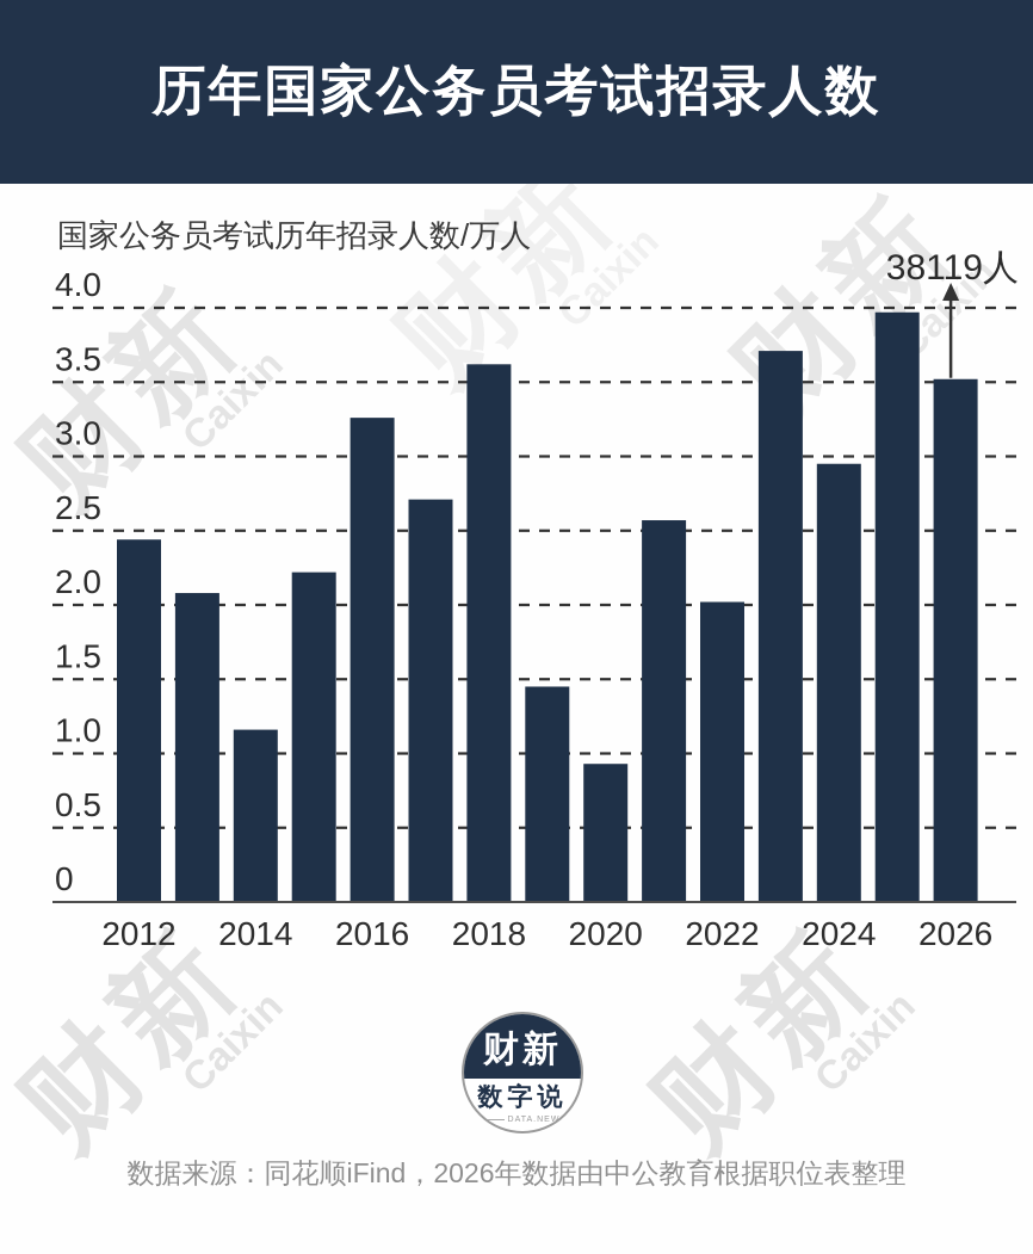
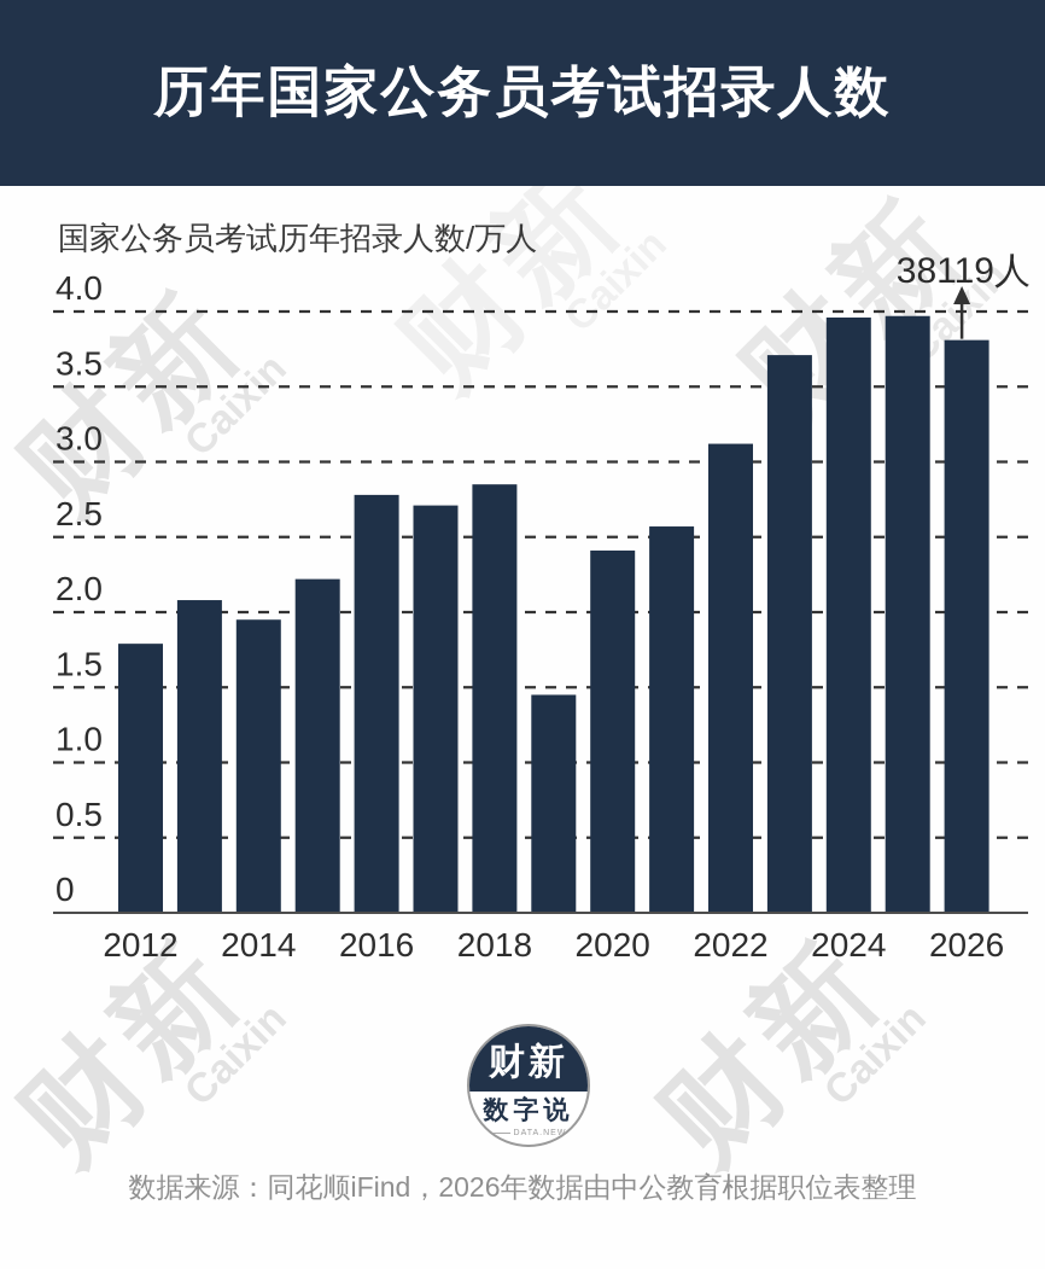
2012: 2.44 -> 1.79
2014: 1.16 -> 1.95
2016: 3.26 -> 2.78
2018: 3.62 -> 2.85
2020: 0.93 -> 2.41
2022: 2.02 -> 3.12
2024: 2.95 -> 3.96
2026: 3.52 -> 3.81
